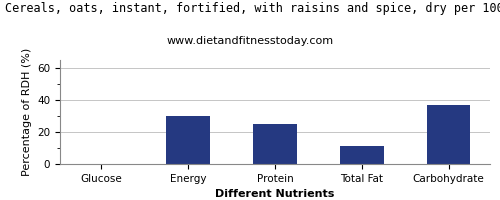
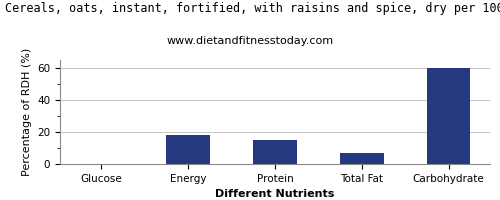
Energy: 30 -> 18
Protein: 25 -> 15
Total Fat: 11 -> 7
Carbohydrate: 37 -> 60
